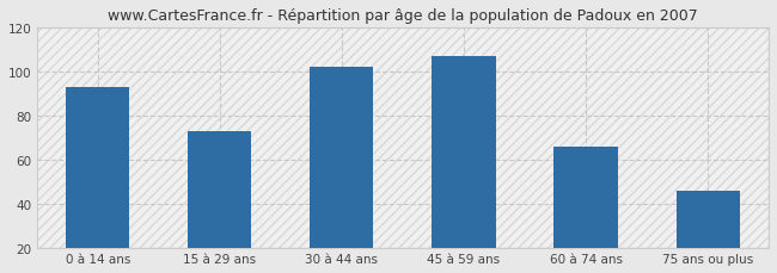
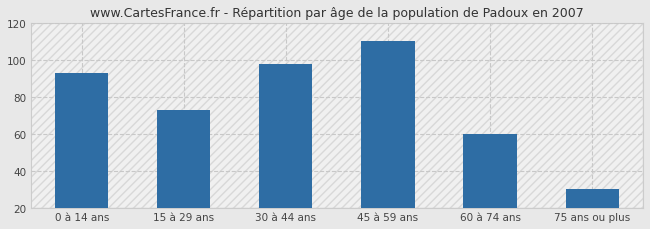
30 à 44 ans: 102 -> 98
45 à 59 ans: 107 -> 110
60 à 74 ans: 66 -> 60
75 ans ou plus: 46 -> 30
